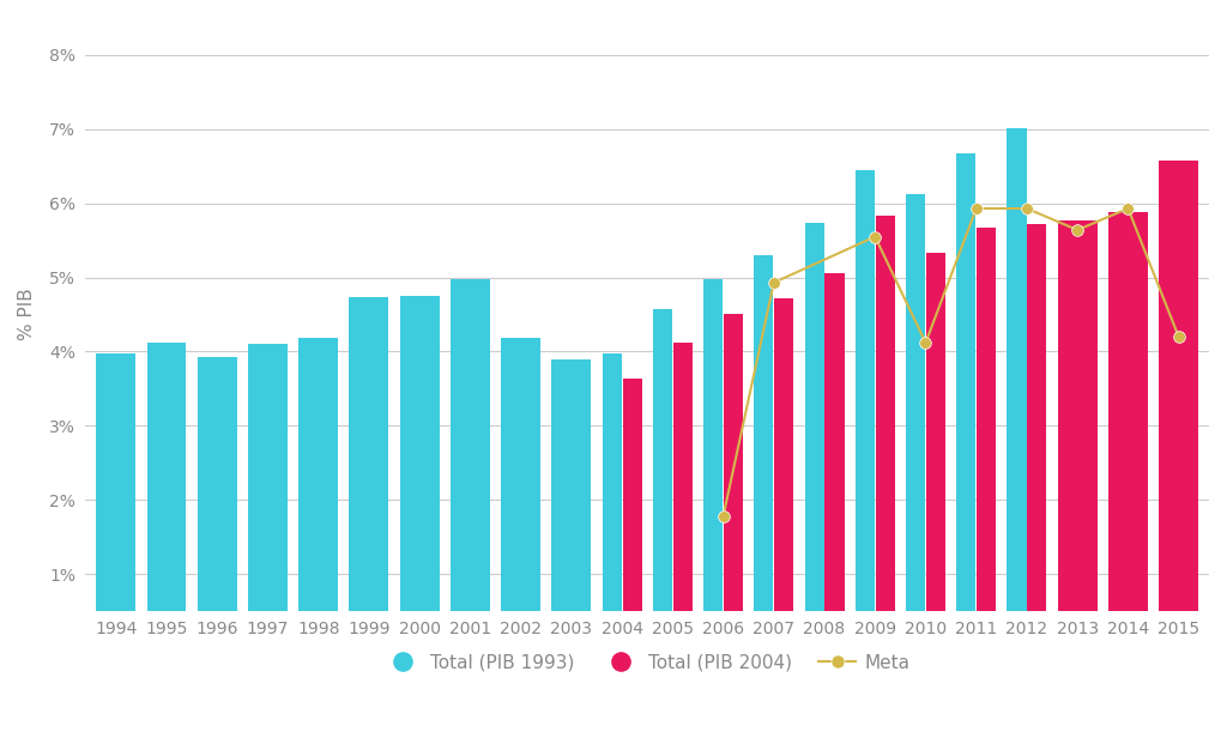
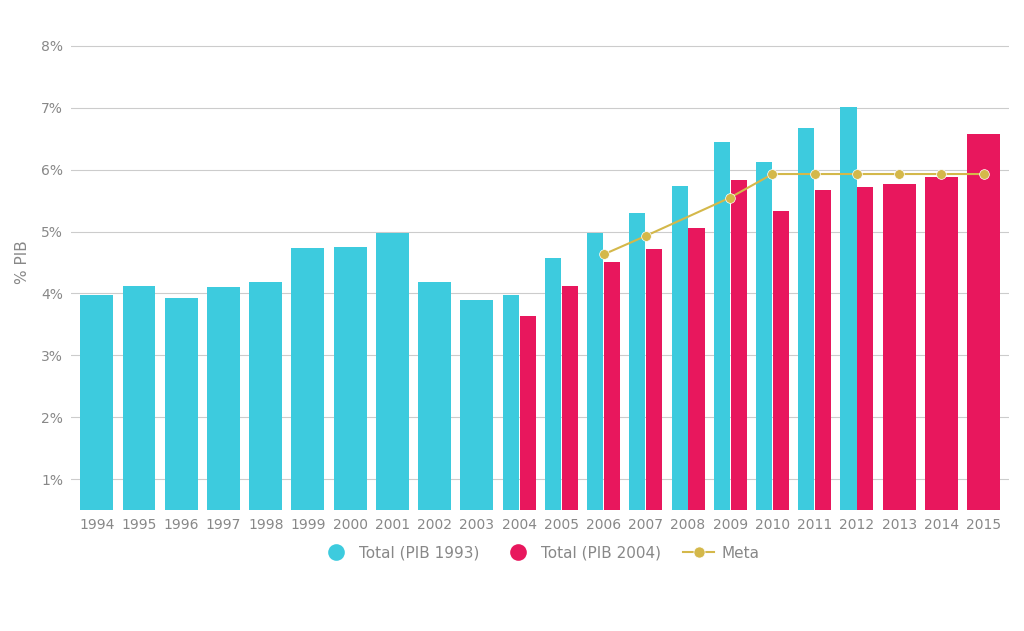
Meta/2006: 1.78% -> 4.63%
Meta/2010: 4.12% -> 5.93%
Meta/2013: 5.64% -> 5.93%
Meta/2015: 4.20% -> 5.93%
